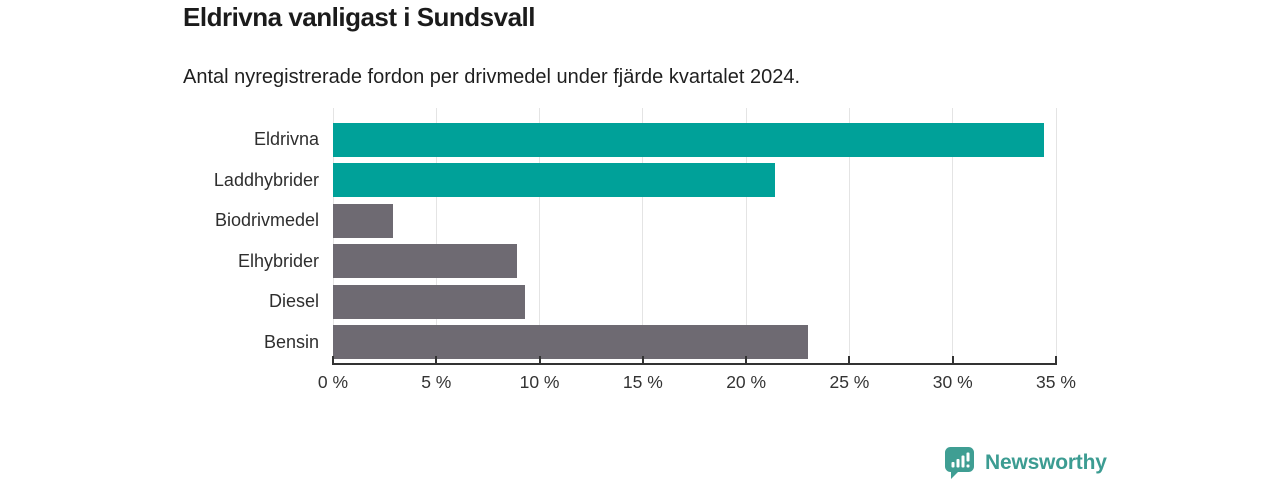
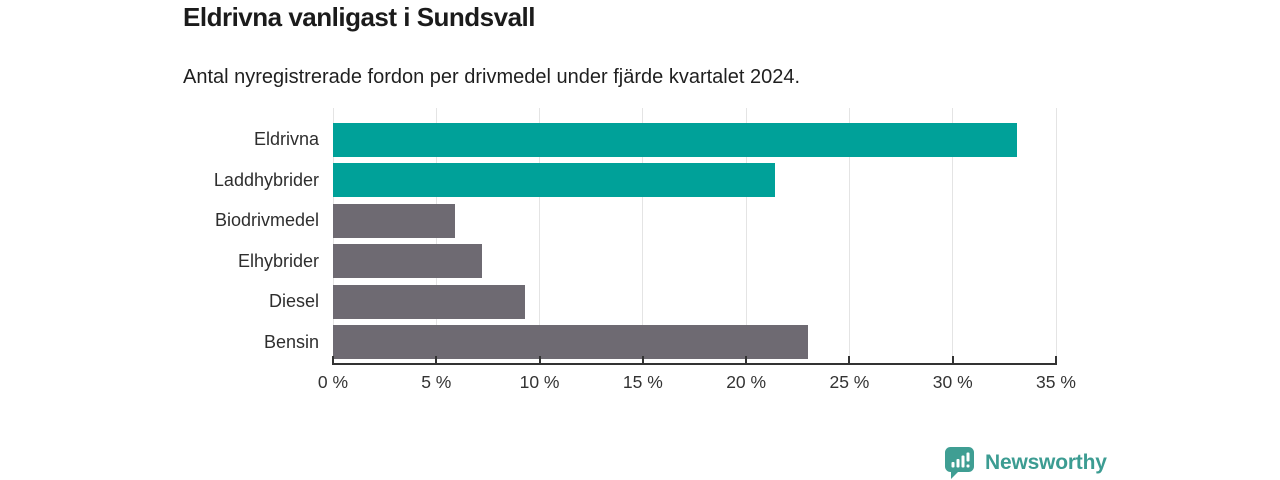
Eldrivna: 34.4% -> 33.1%
Biodrivmedel: 2.9% -> 5.9%
Elhybrider: 8.9% -> 7.2%
